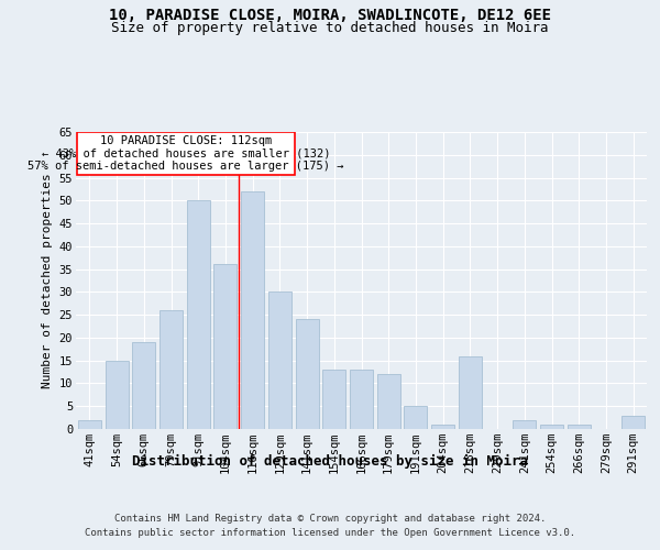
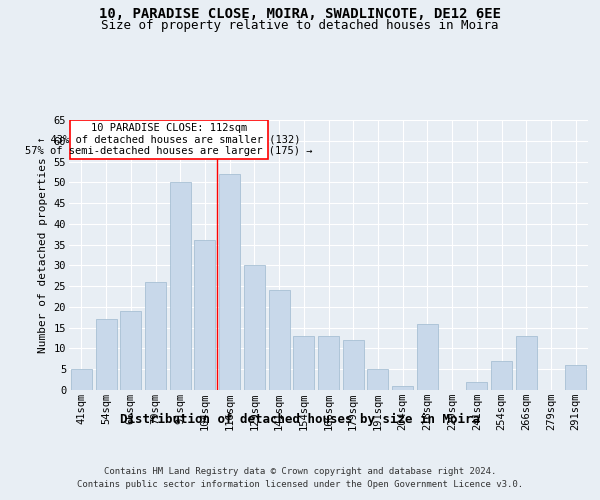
41sqm: 2 -> 5
54sqm: 15 -> 17
254sqm: 1 -> 7
266sqm: 1 -> 13
291sqm: 3 -> 6
